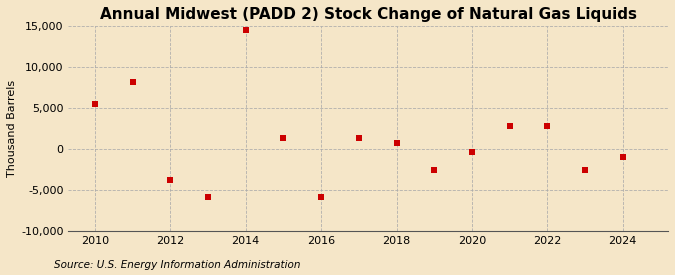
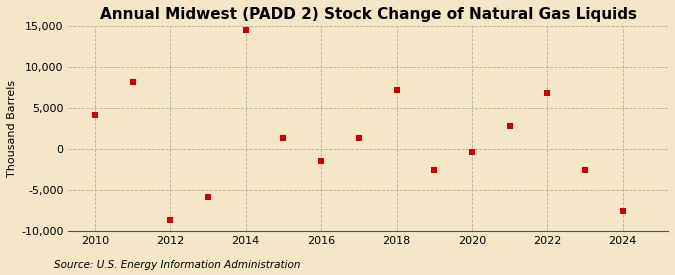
2010: 5,500 -> 4,200
2012: -3,800 -> -8,600
2016: -5,800 -> -1,400
2018: 800 -> 7,200
2022: 2,800 -> 6,800
2024: -1,000 -> -7,600
